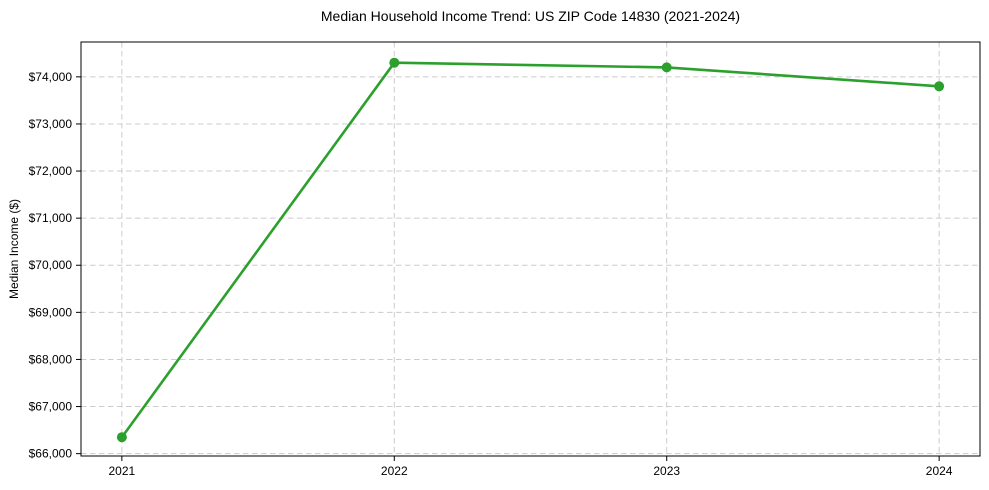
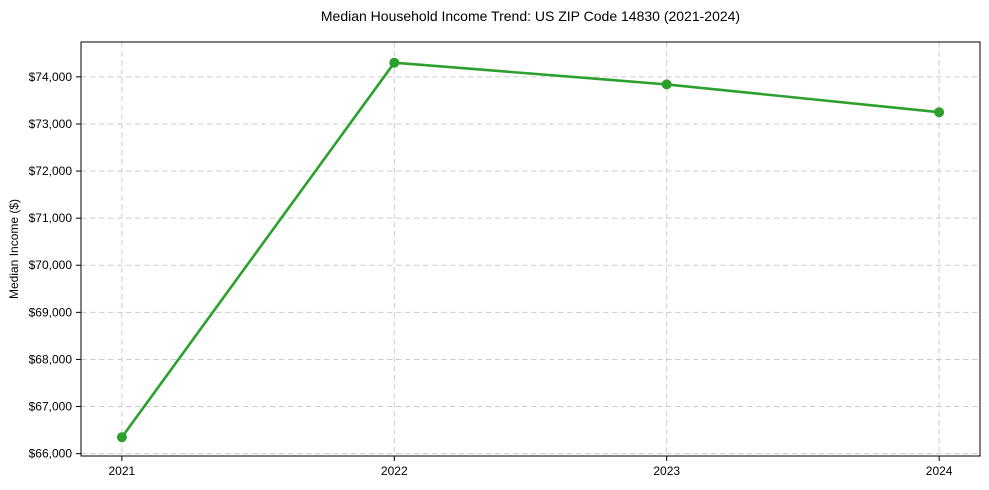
2023: $74200 -> $73800
2024: $73800 -> $73200
